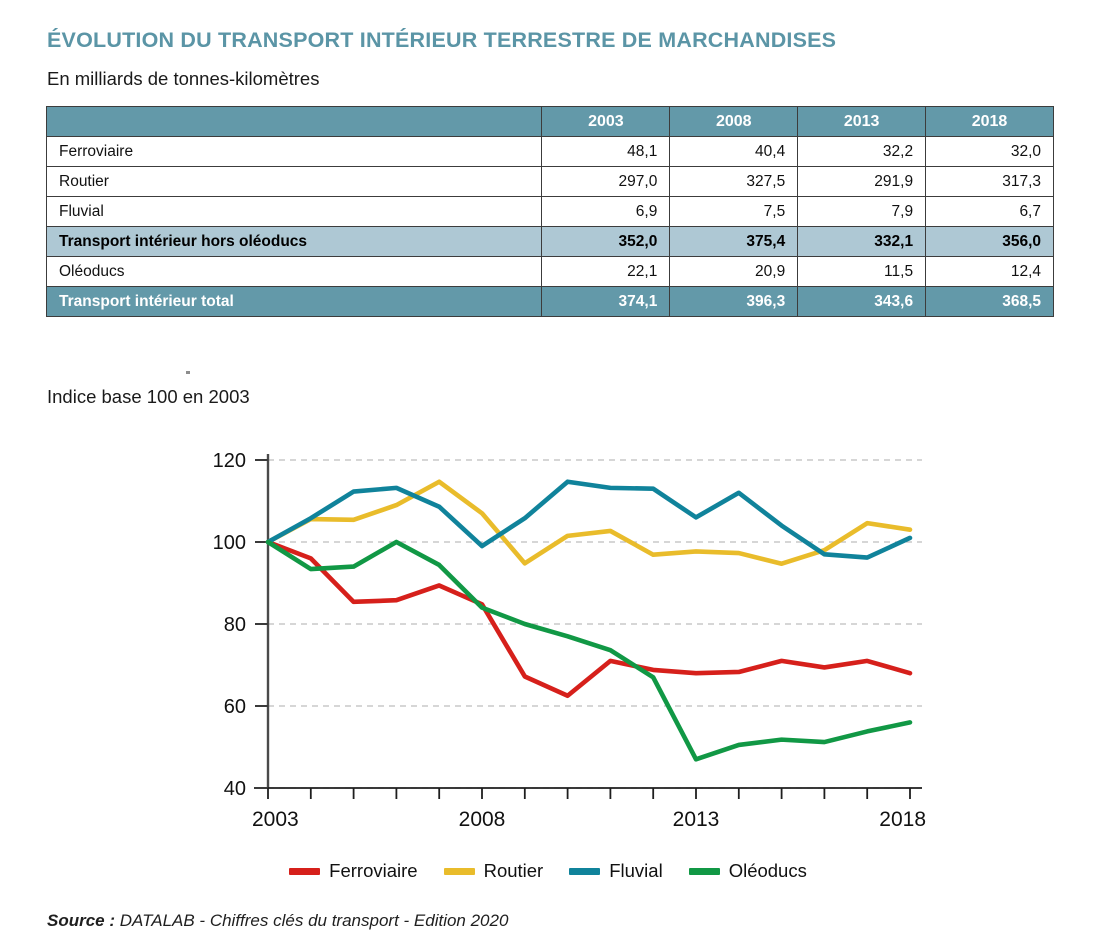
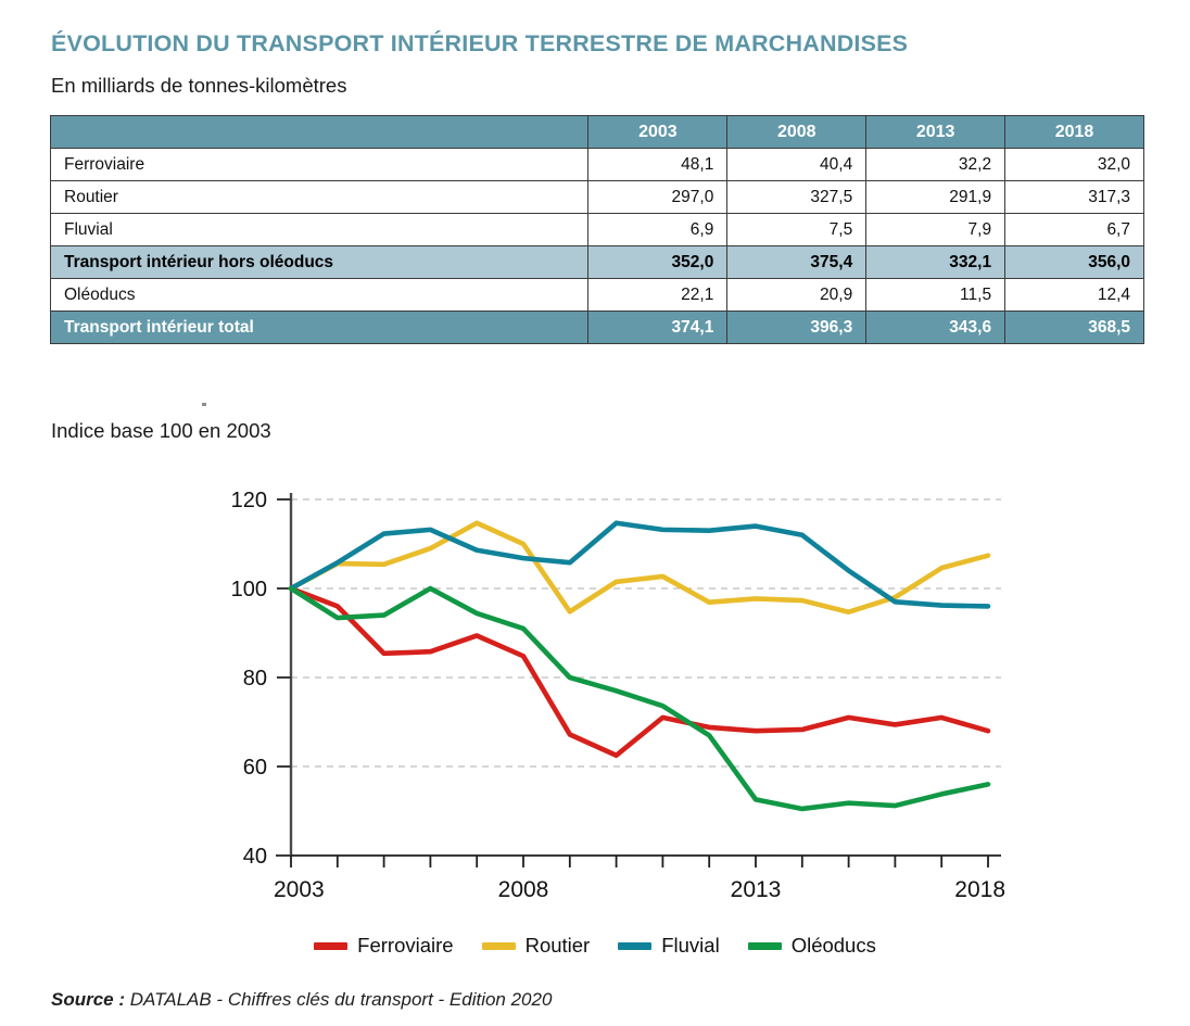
Routier/2008: 107 -> 110
Fluvial/2008: 99 -> 107
Oléoducs/2008: 84 -> 91
Fluvial/2013: 106 -> 114
Oléoducs/2013: 47 -> 53
Routier/2018: 103 -> 107
Fluvial/2018: 101 -> 96
